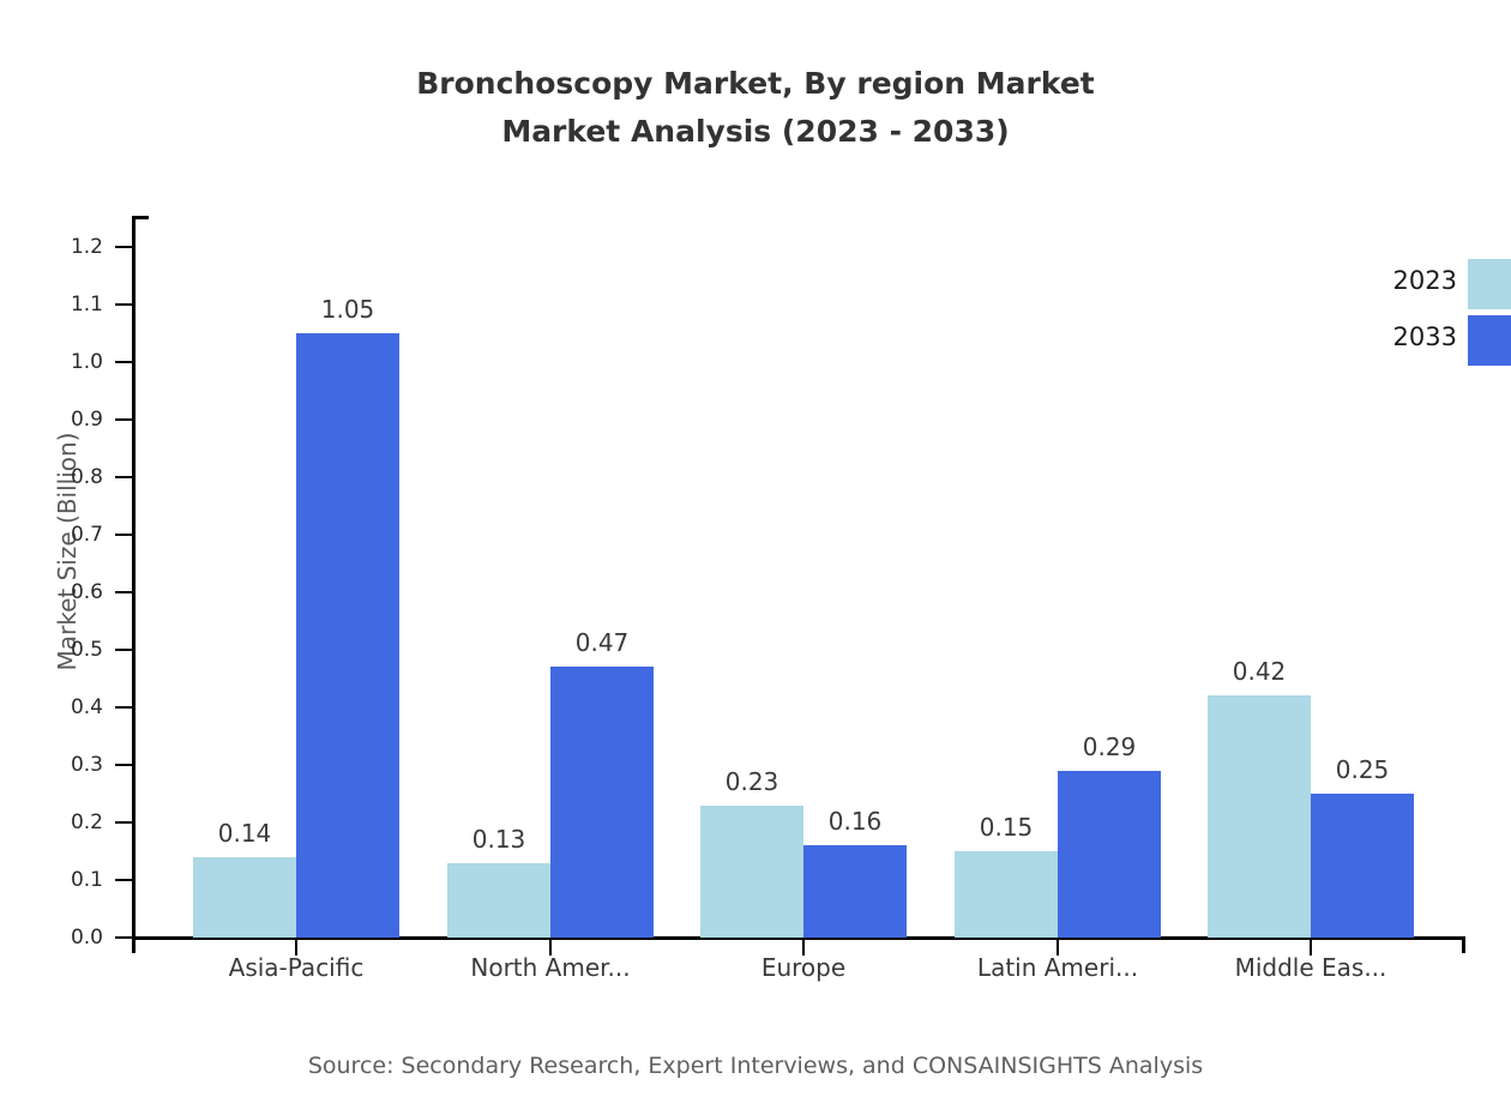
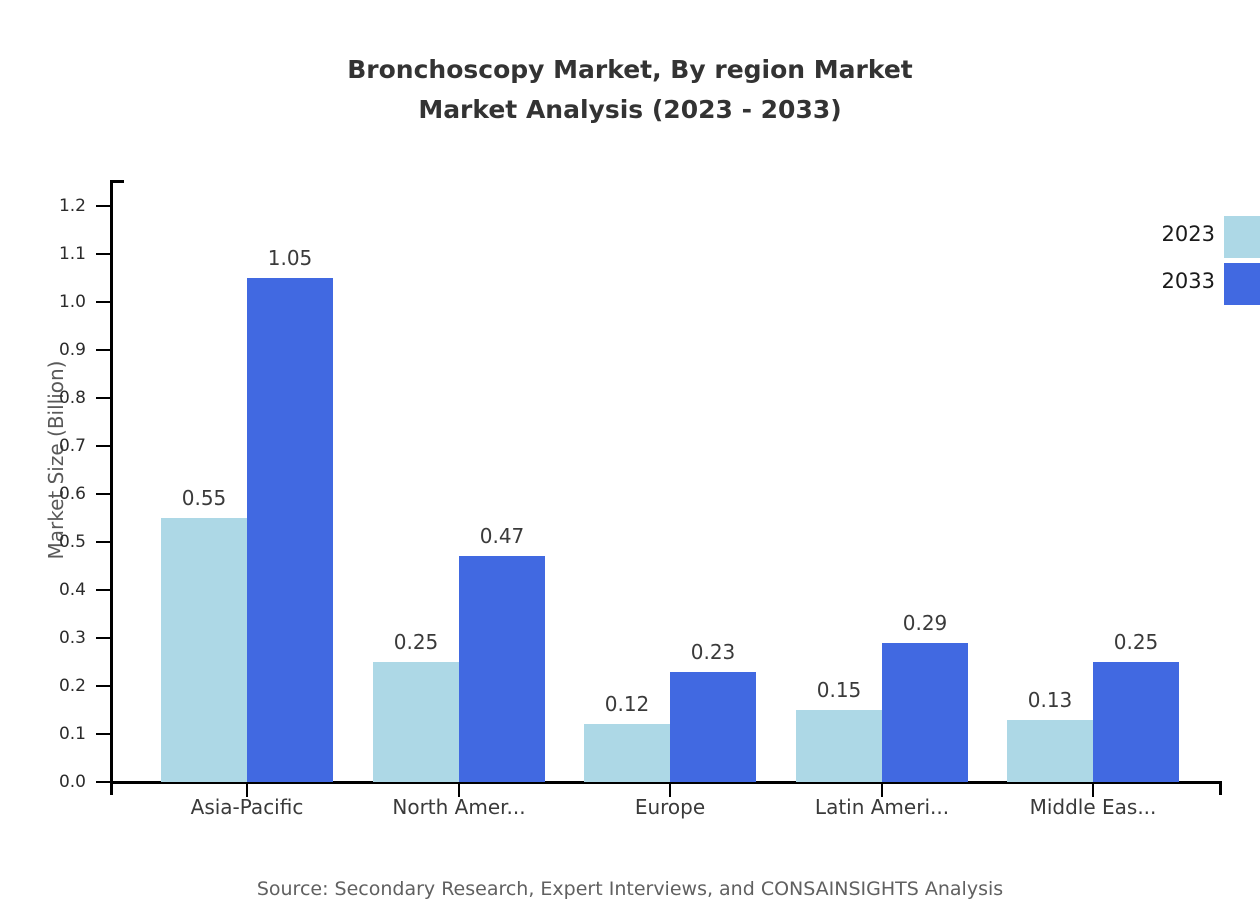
2023/Asia-Pacific: 0.14 -> 0.55
2023/North Amer...: 0.13 -> 0.25
2023/Europe: 0.23 -> 0.12
2033/Europe: 0.16 -> 0.23
2023/Middle Eas...: 0.42 -> 0.13
